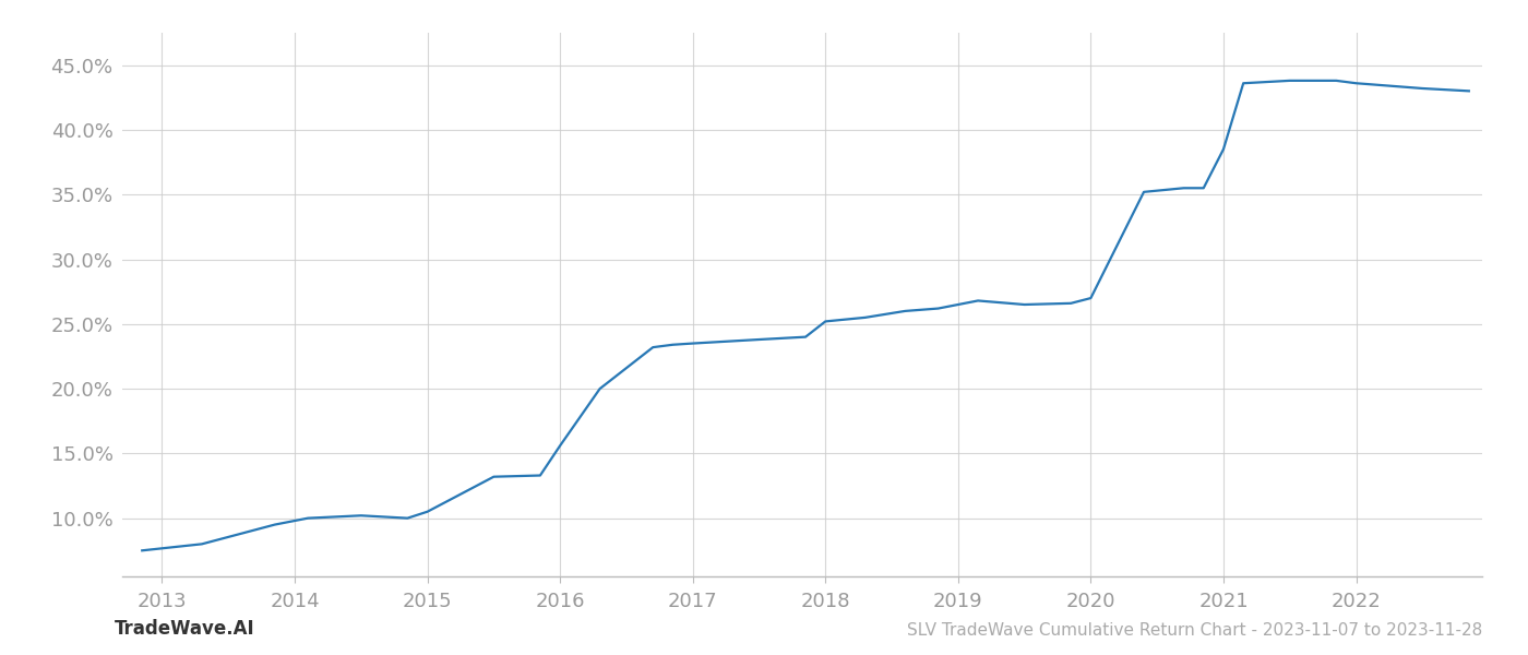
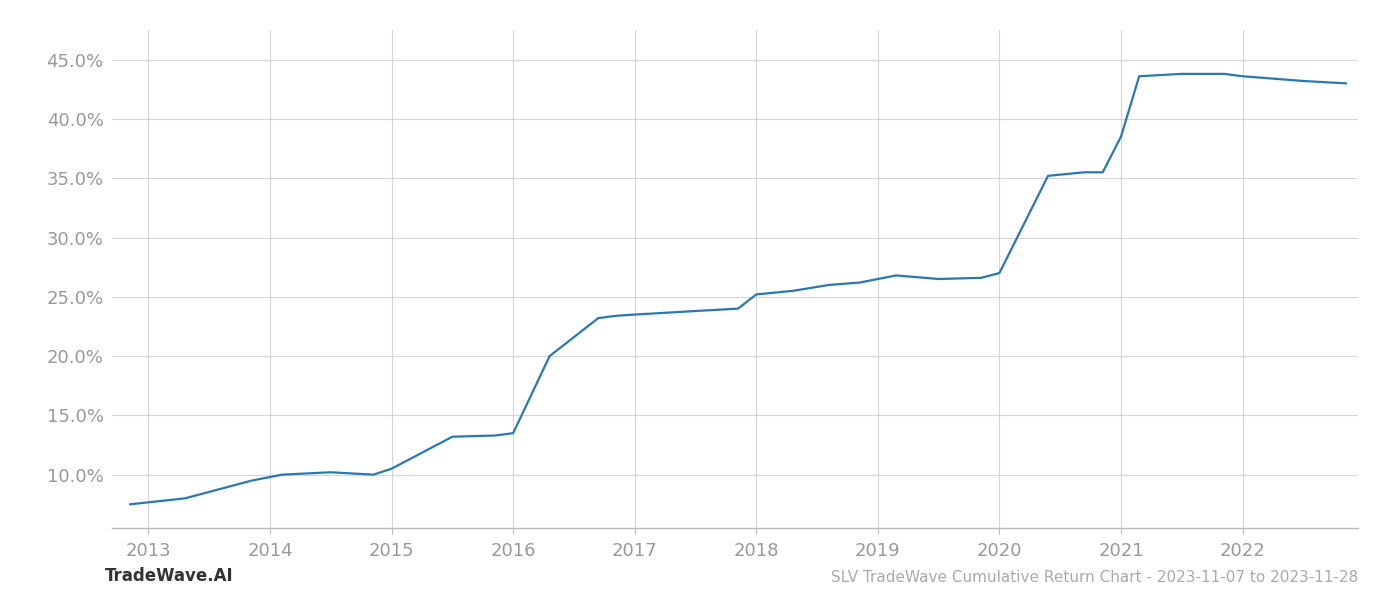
2016: 15.6% -> 13.5%
